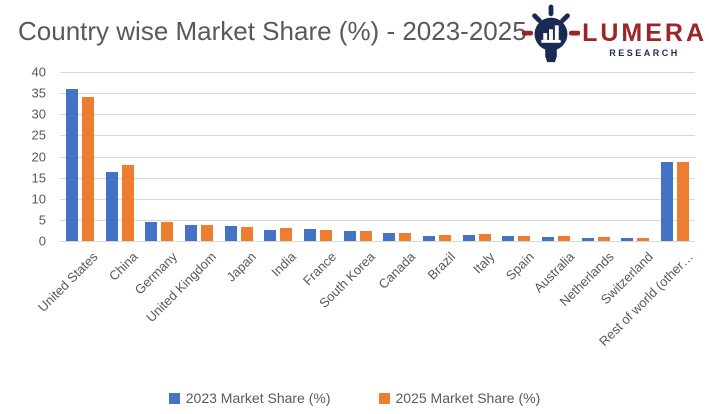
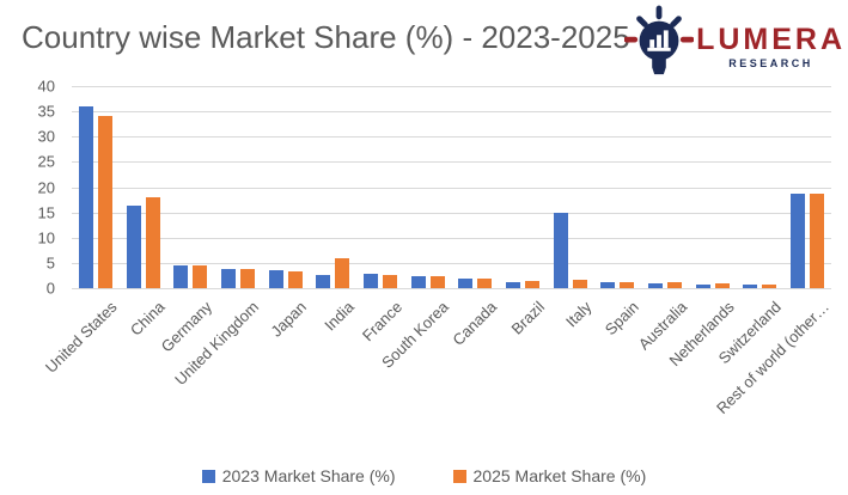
2025 Market Share (%)/India: 3 -> 6
2023 Market Share (%)/Italy: 2 -> 15
